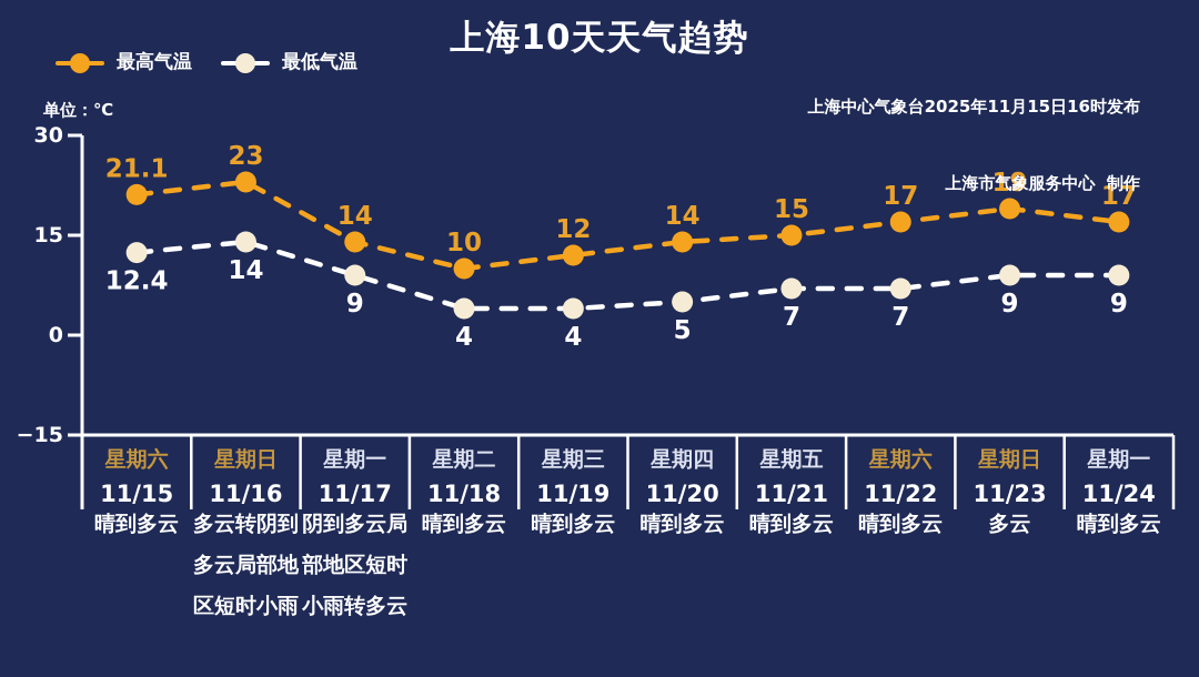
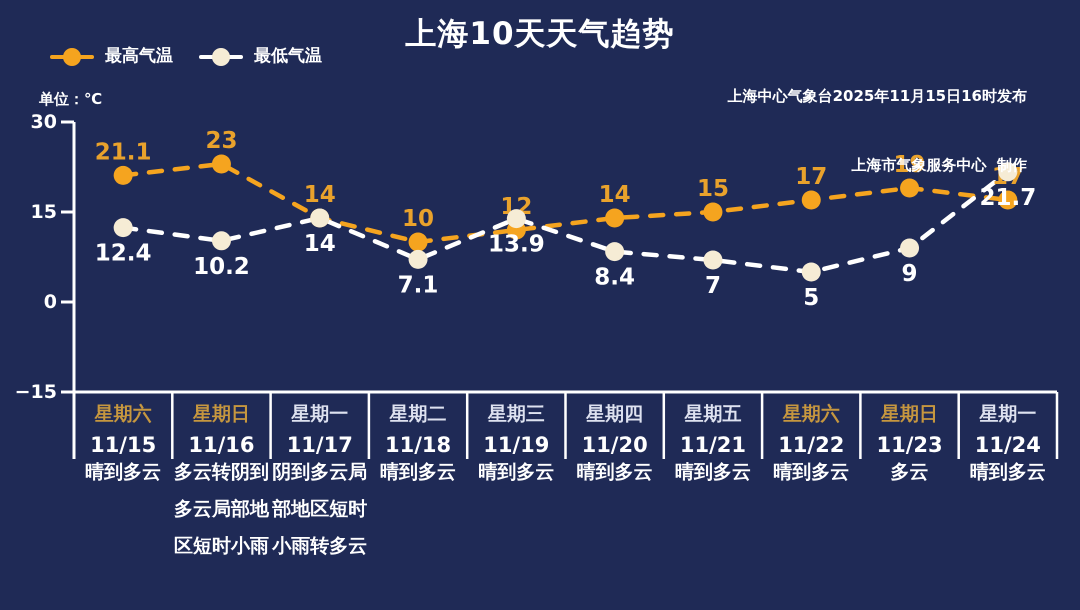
最低气温/11/16: 14 -> 10.2
最低气温/11/17: 9 -> 14
最低气温/11/18: 4 -> 7.1
最低气温/11/19: 4 -> 13.9
最低气温/11/20: 5 -> 8.4
最低气温/11/22: 7 -> 5
最低气温/11/24: 9 -> 21.7
